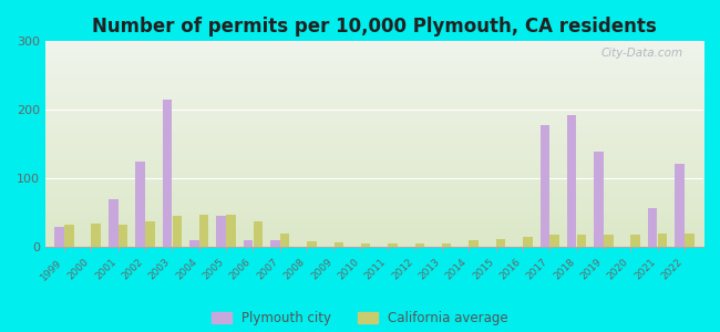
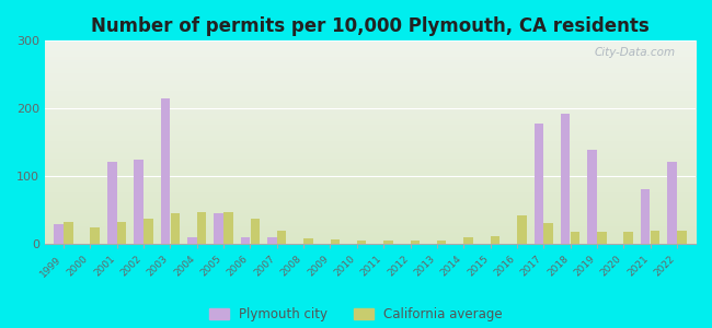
California average/2000: 35 -> 24
Plymouth city/2001: 70 -> 122
California average/2016: 15 -> 42
California average/2017: 18 -> 32
Plymouth city/2021: 57 -> 82
